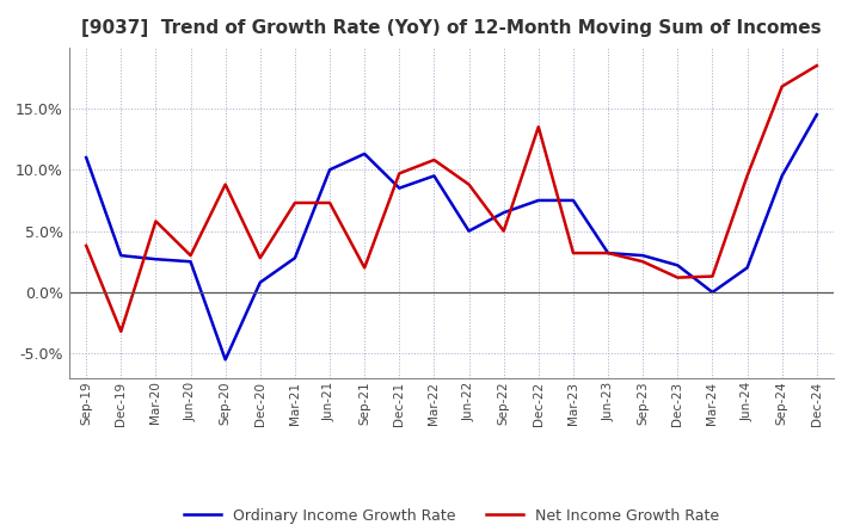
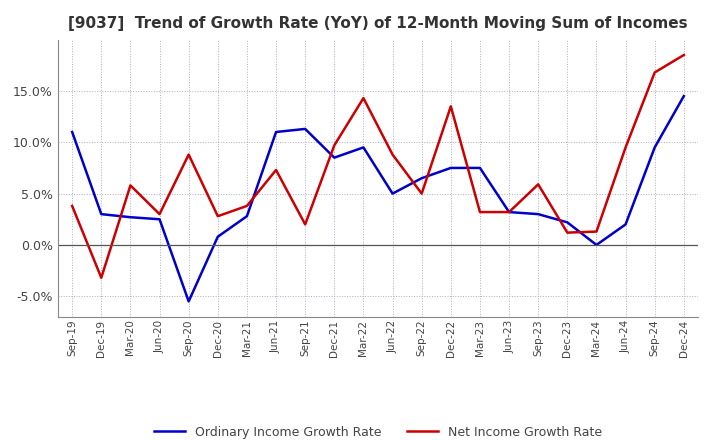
Net Income Growth Rate/Mar-21: 7.3% -> 3.8%
Ordinary Income Growth Rate/Jun-21: 10.0% -> 11.0%
Net Income Growth Rate/Mar-22: 10.8% -> 14.3%
Net Income Growth Rate/Sep-23: 2.5% -> 5.9%
